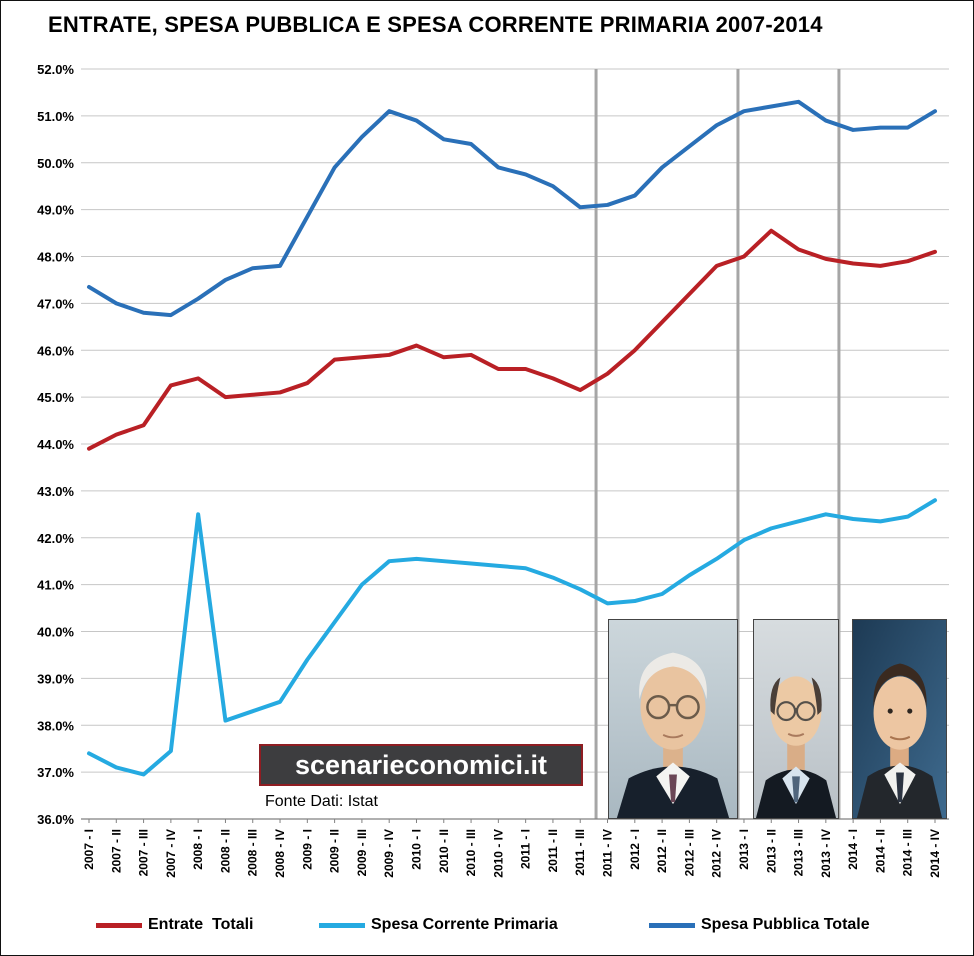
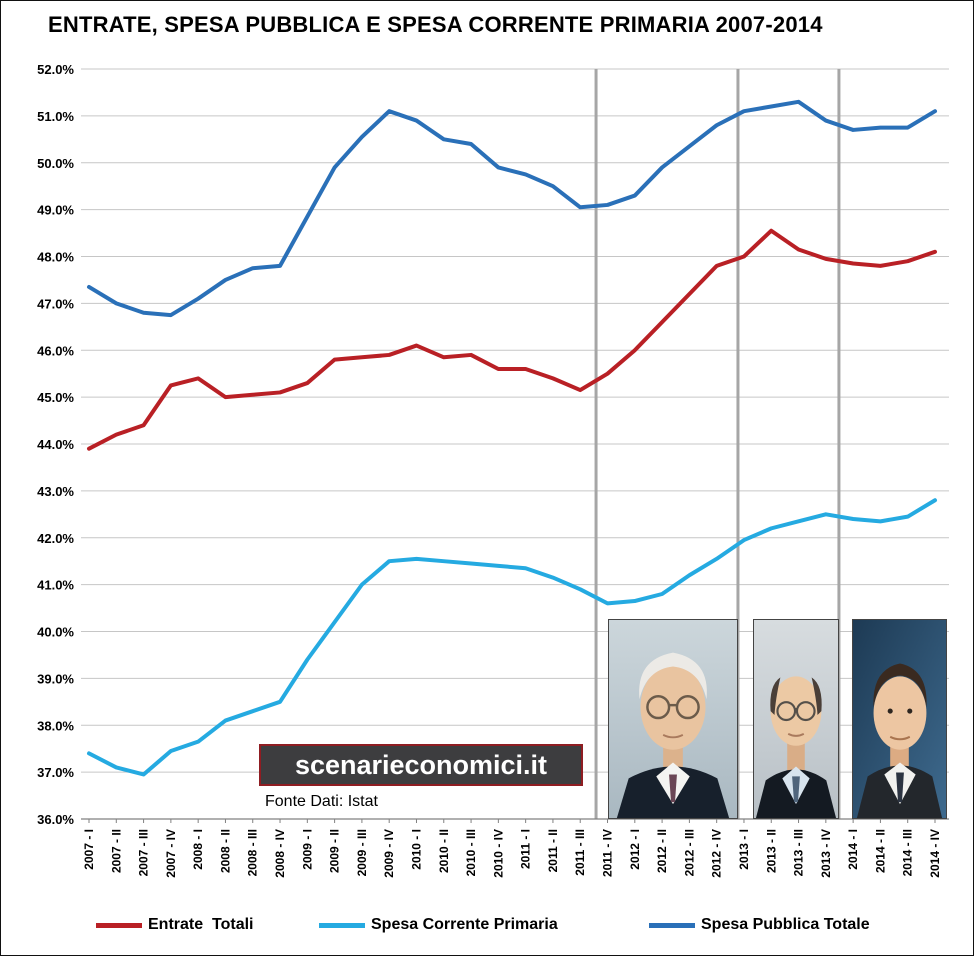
Spesa Corrente Primaria/2008 - I: 42.5% -> 37.6%
